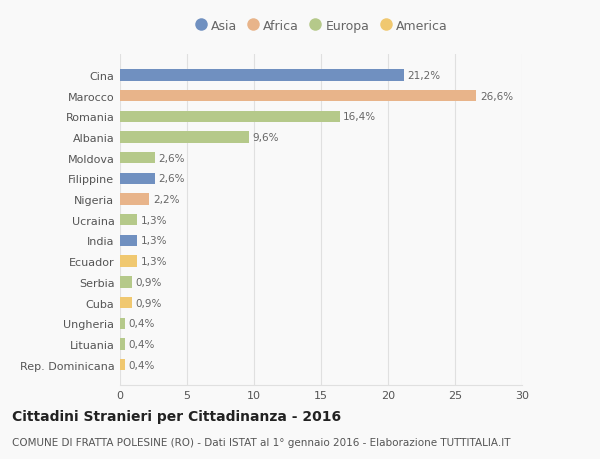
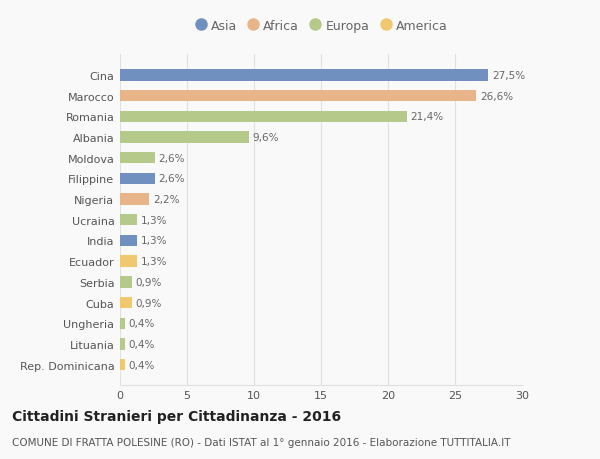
Cina: 21,2% -> 27,5%
Romania: 16,4% -> 21,4%
